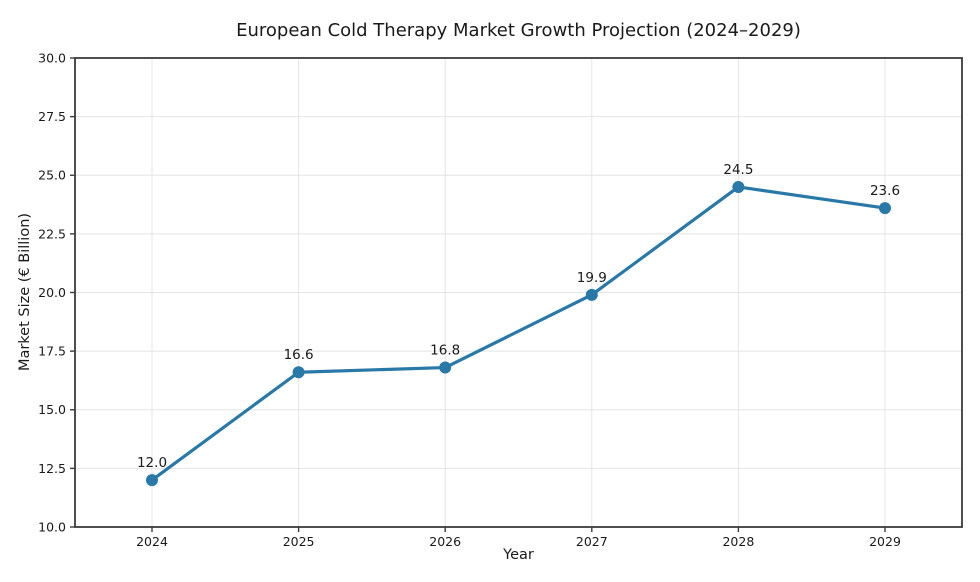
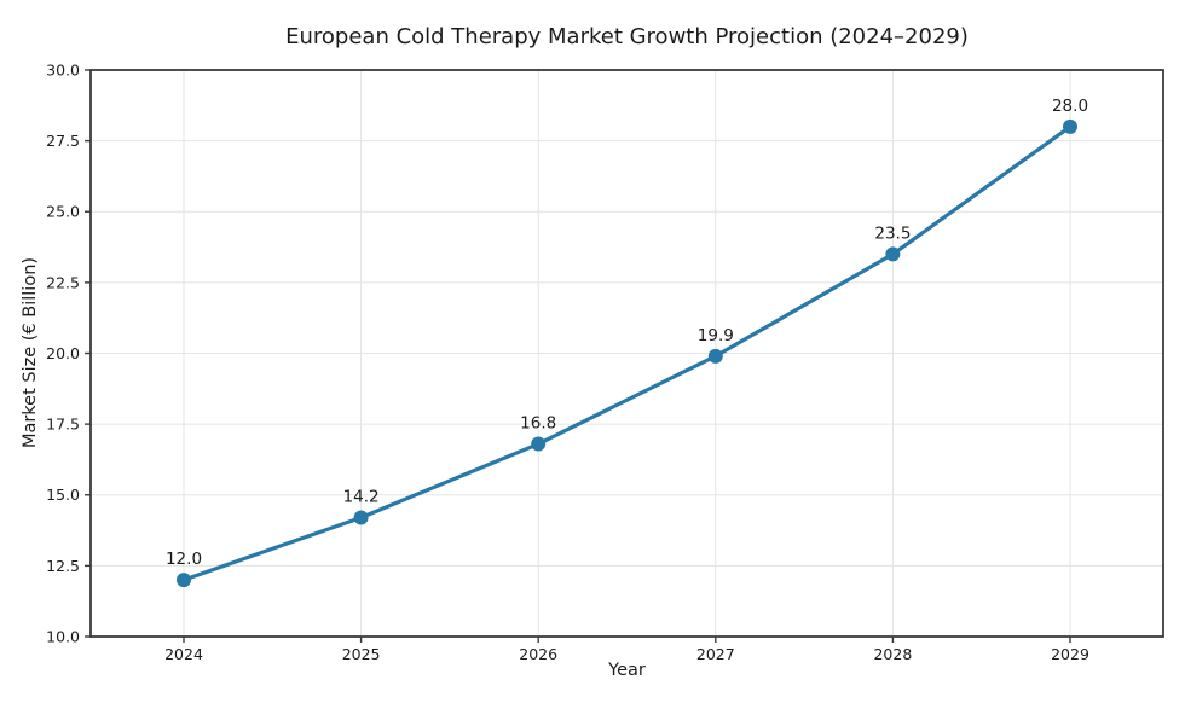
2025: 16.6 -> 14.2
2028: 24.5 -> 23.5
2029: 23.6 -> 28.0
